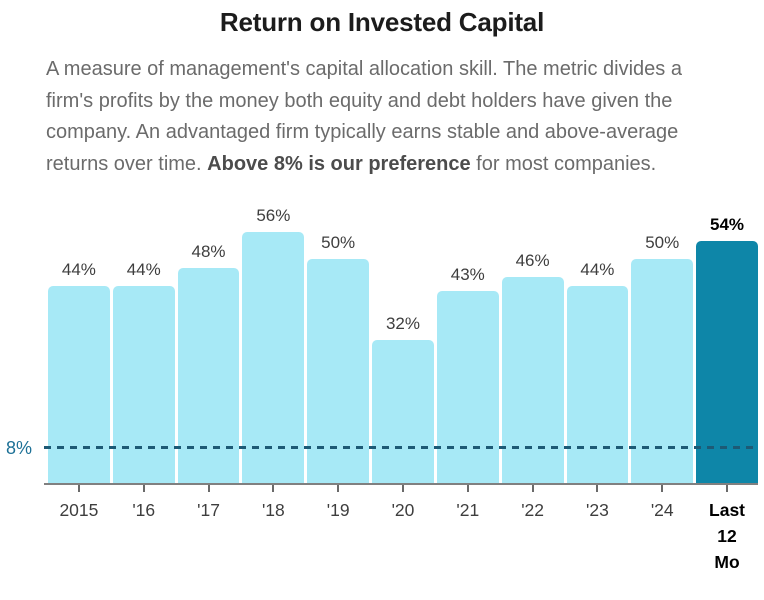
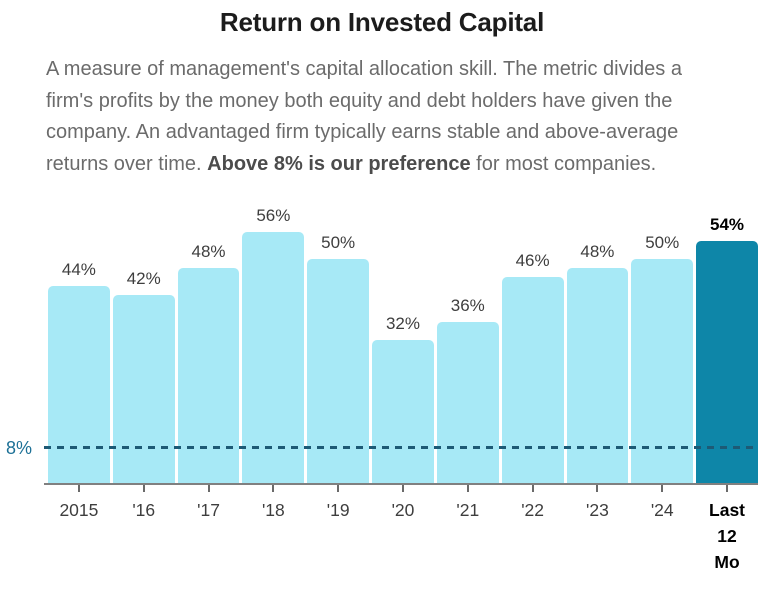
'16: 44% -> 42%
'21: 43% -> 36%
'23: 44% -> 48%
